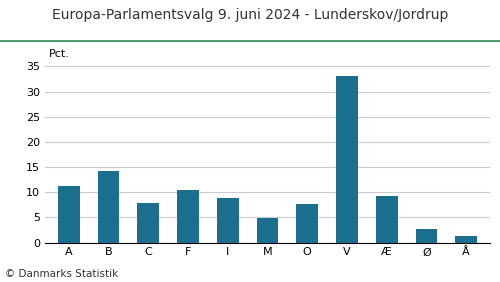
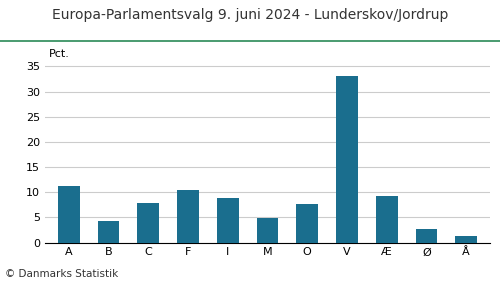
B: 14.2 -> 4.2
